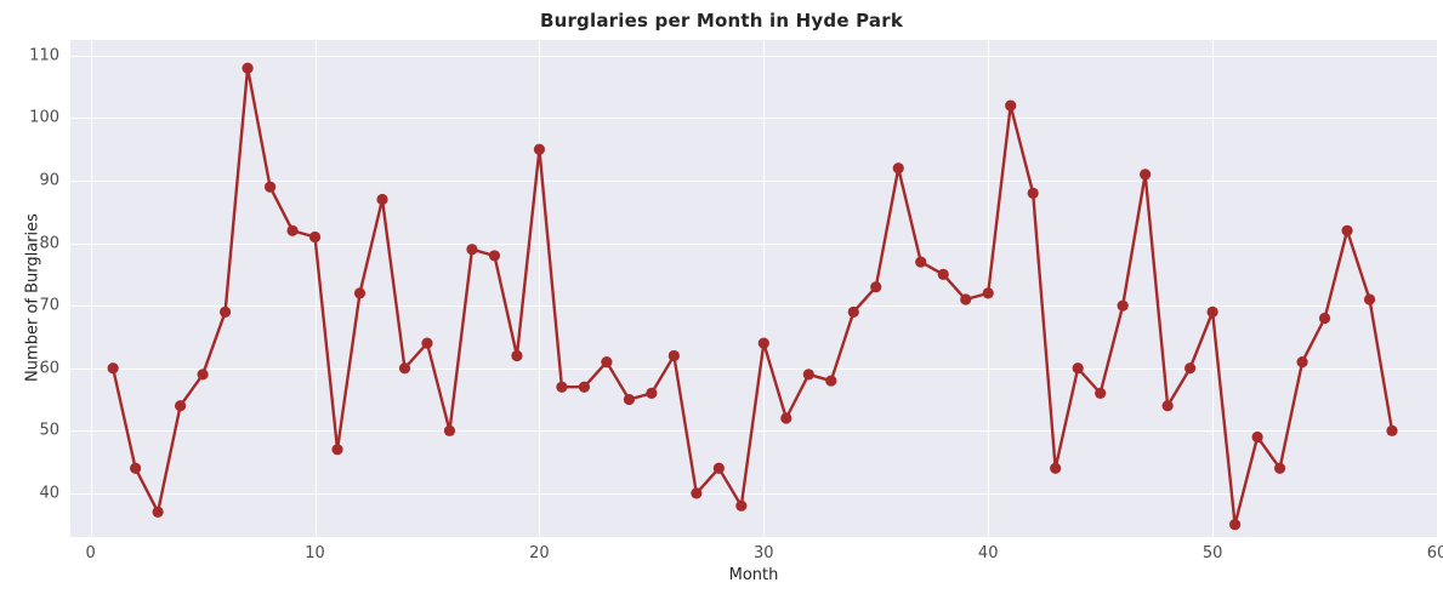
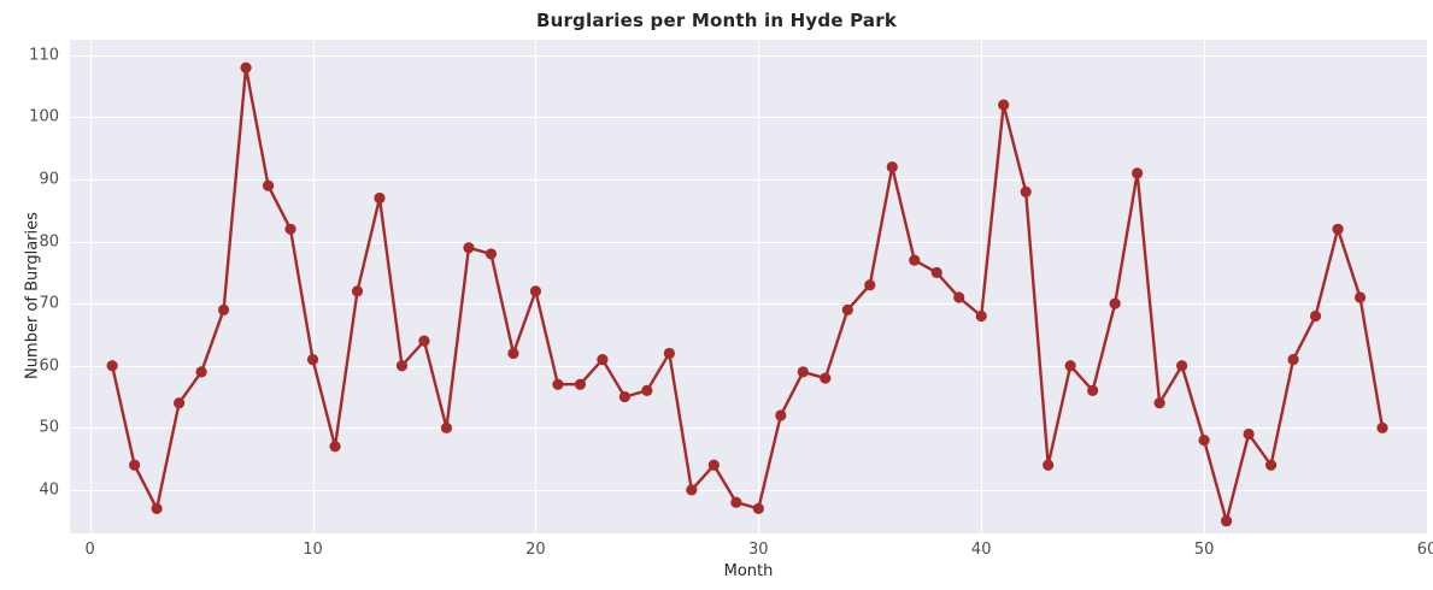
10: 81 -> 61
20: 95 -> 72
30: 64 -> 37
40: 72 -> 68
50: 69 -> 48
